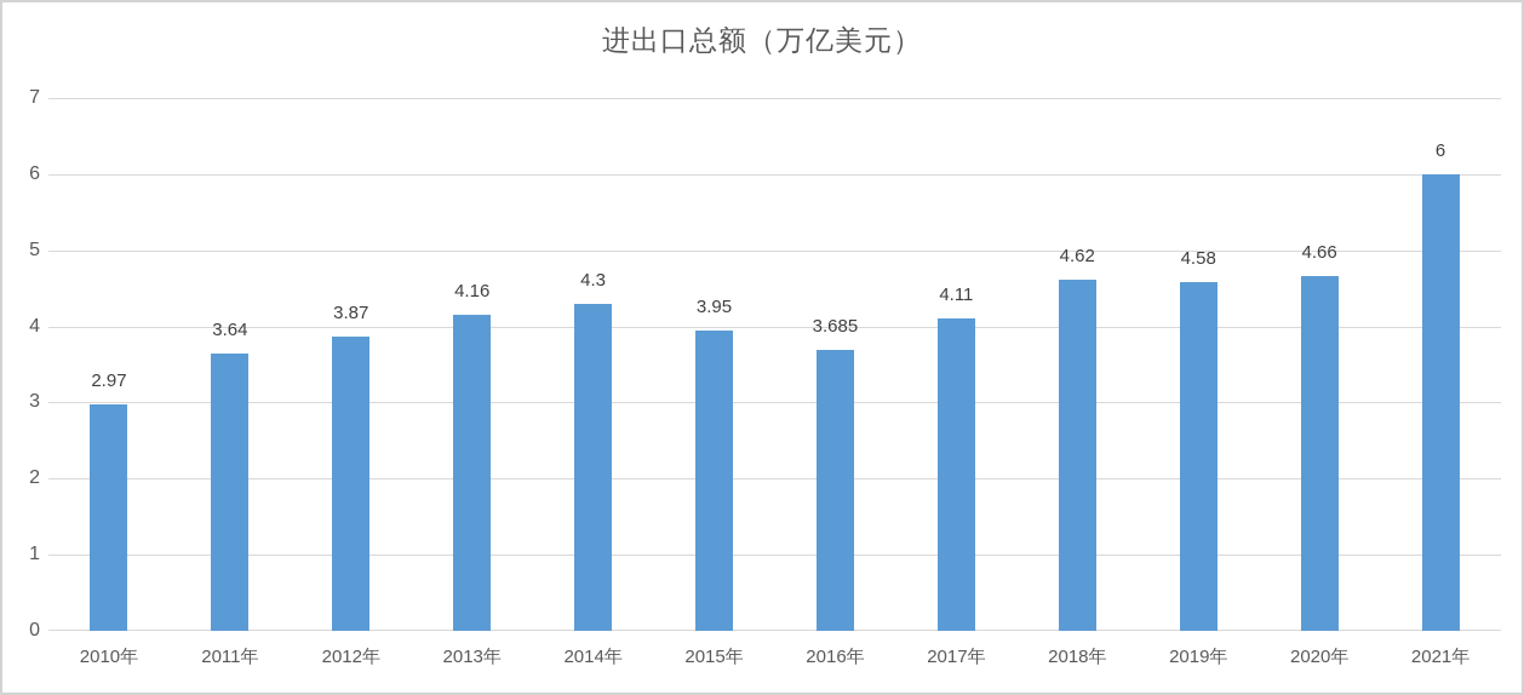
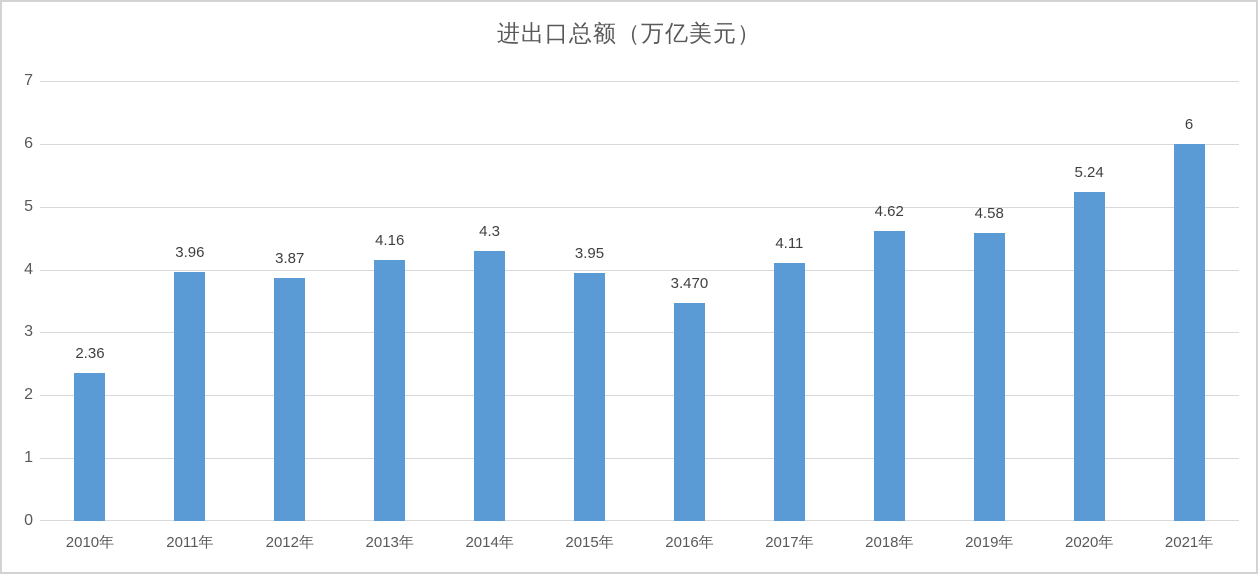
2010年: 2.97 -> 2.36
2011年: 3.64 -> 3.96
2016年: 3.685 -> 3.470
2020年: 4.66 -> 5.24
